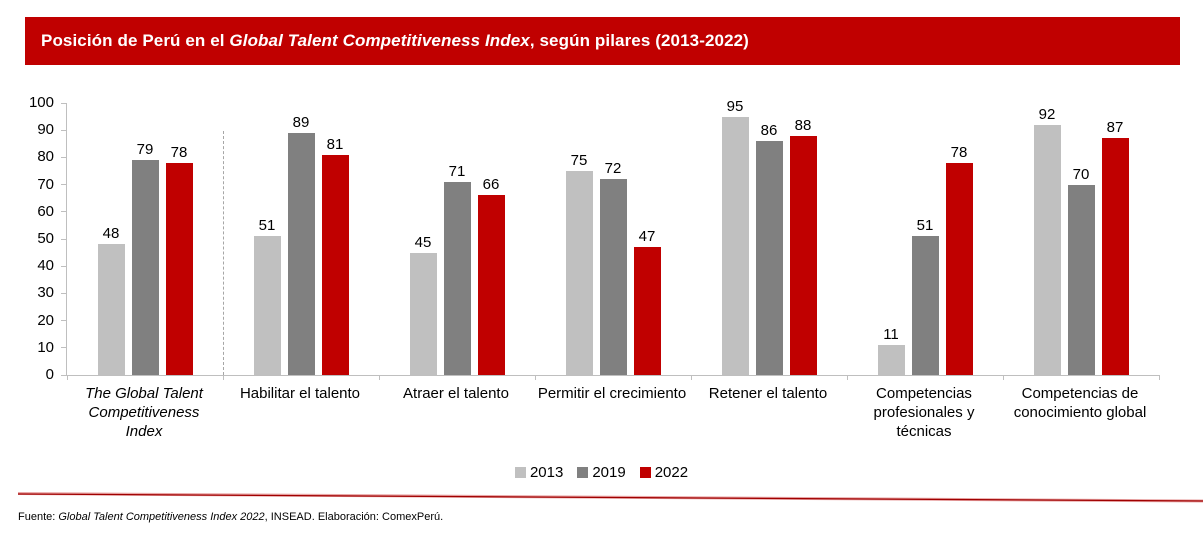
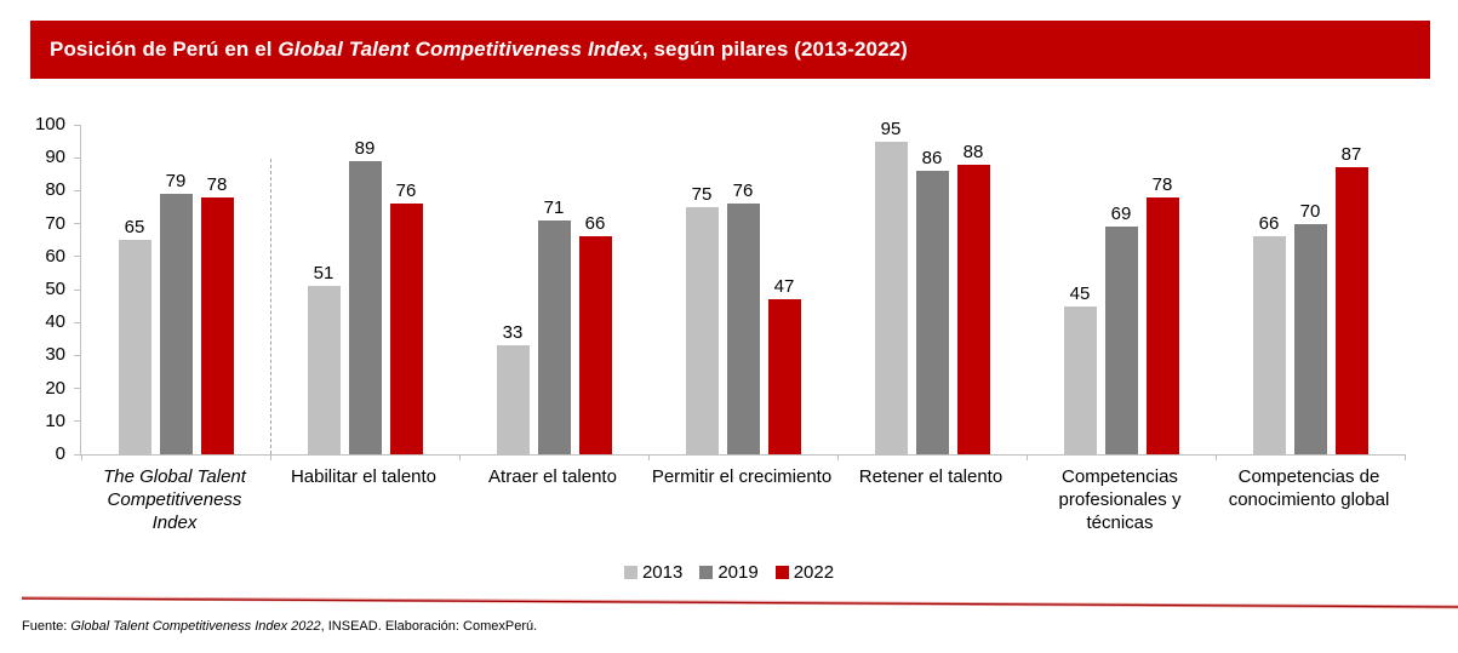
2013/The Global Talent Competitiveness Index: 48 -> 65
2022/Habilitar el talento: 81 -> 76
2013/Atraer el talento: 45 -> 33
2019/Permitir el crecimiento: 72 -> 76
2013/Competencias profesionales y técnicas: 11 -> 45
2019/Competencias profesionales y técnicas: 51 -> 69
2013/Competencias de conocimiento global: 92 -> 66
